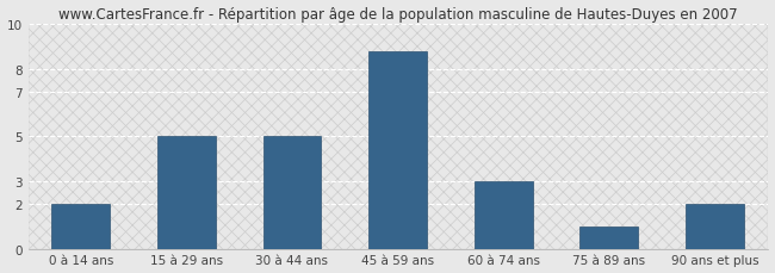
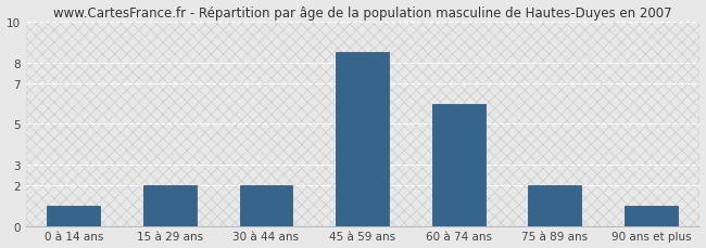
0 à 14 ans: 2.0 -> 1.0
15 à 29 ans: 5.0 -> 2.0
30 à 44 ans: 5.0 -> 2.0
45 à 59 ans: 8.8 -> 8.5
60 à 74 ans: 3.0 -> 6.0
75 à 89 ans: 1.0 -> 2.0
90 ans et plus: 2.0 -> 1.0
